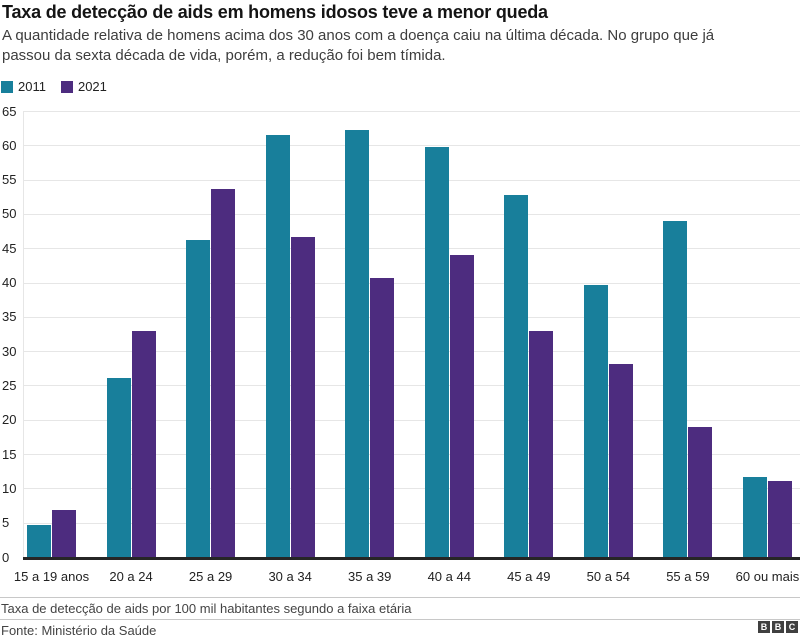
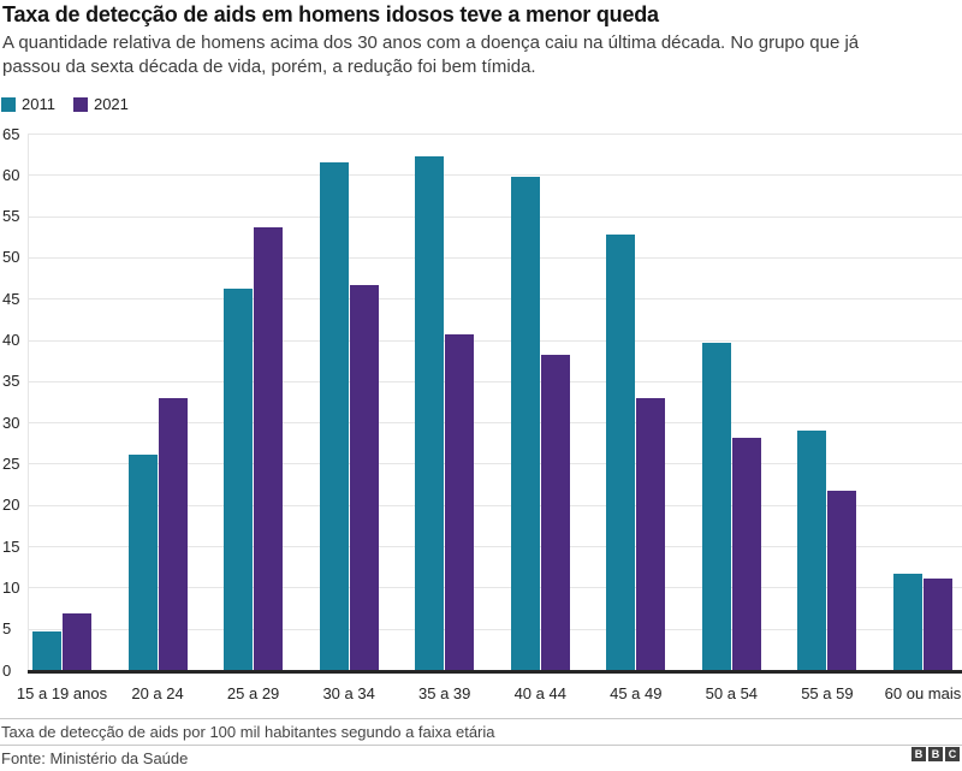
2021/40 a 44: 44 -> 38
2011/55 a 59: 49 -> 29
2021/55 a 59: 19 -> 22
